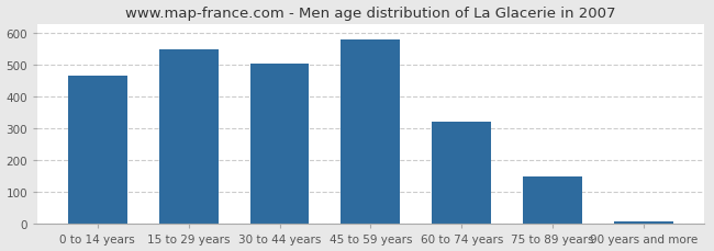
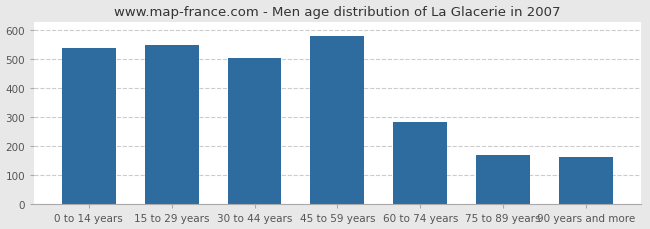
0 to 14 years: 467 -> 540
60 to 74 years: 321 -> 285
75 to 89 years: 148 -> 170
90 years and more: 10 -> 165
